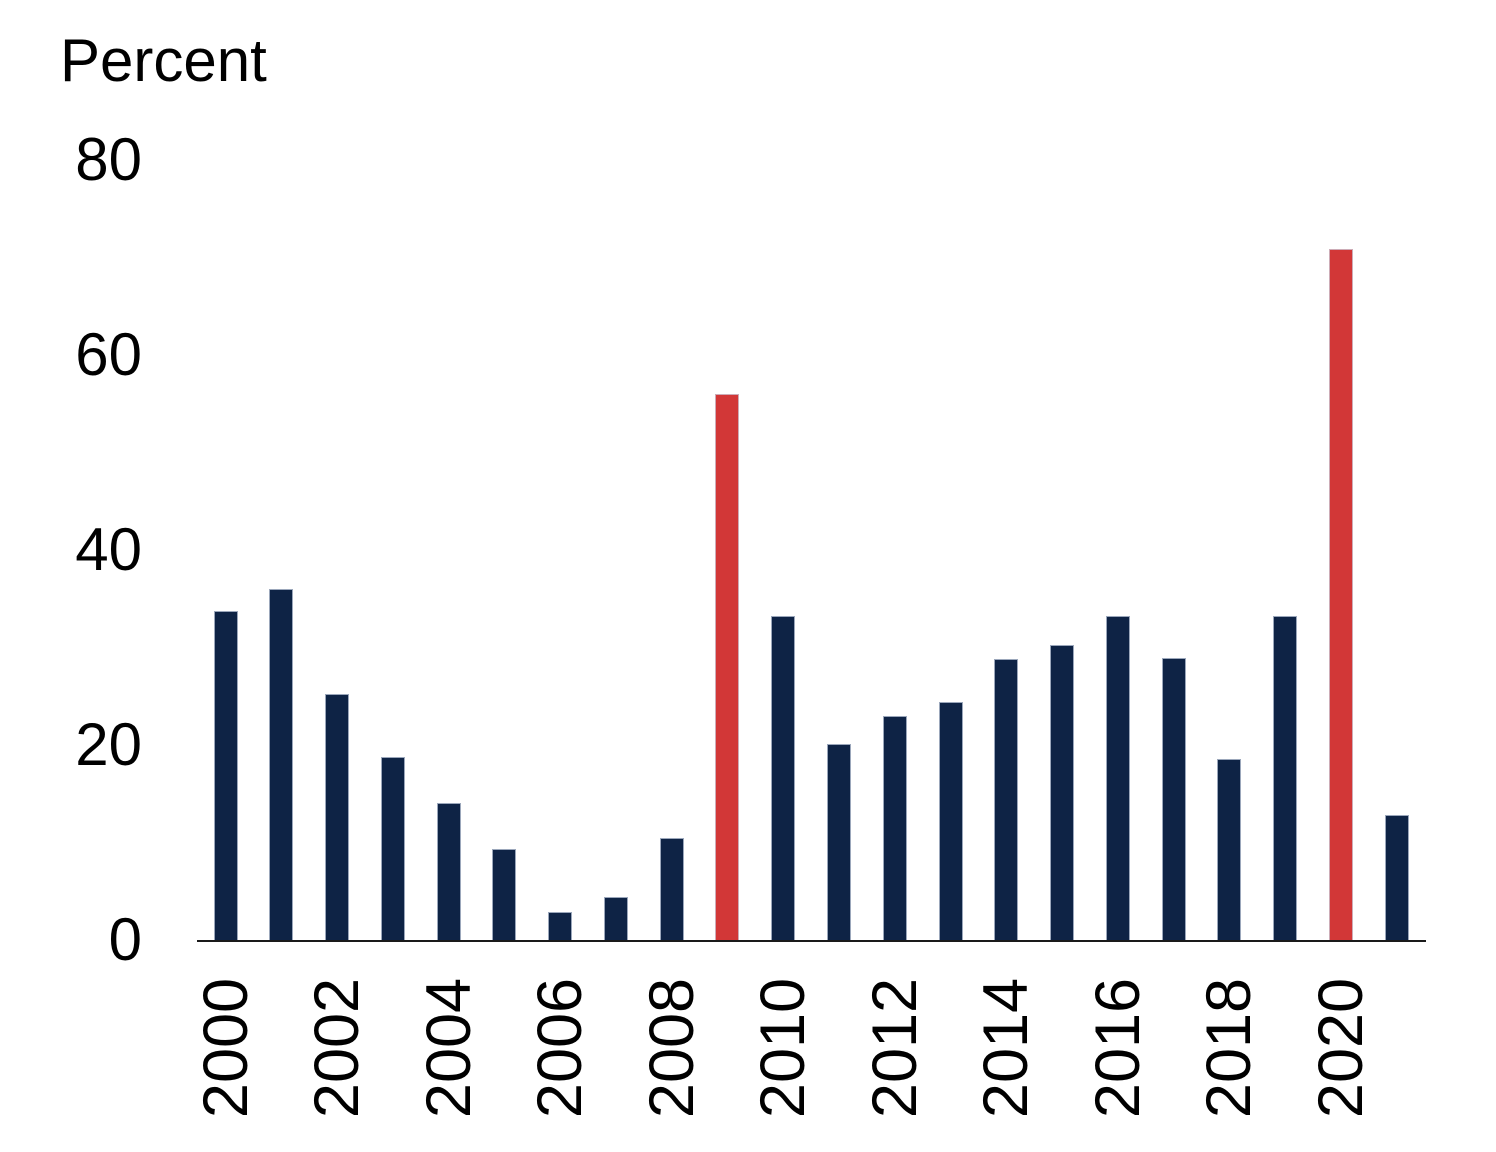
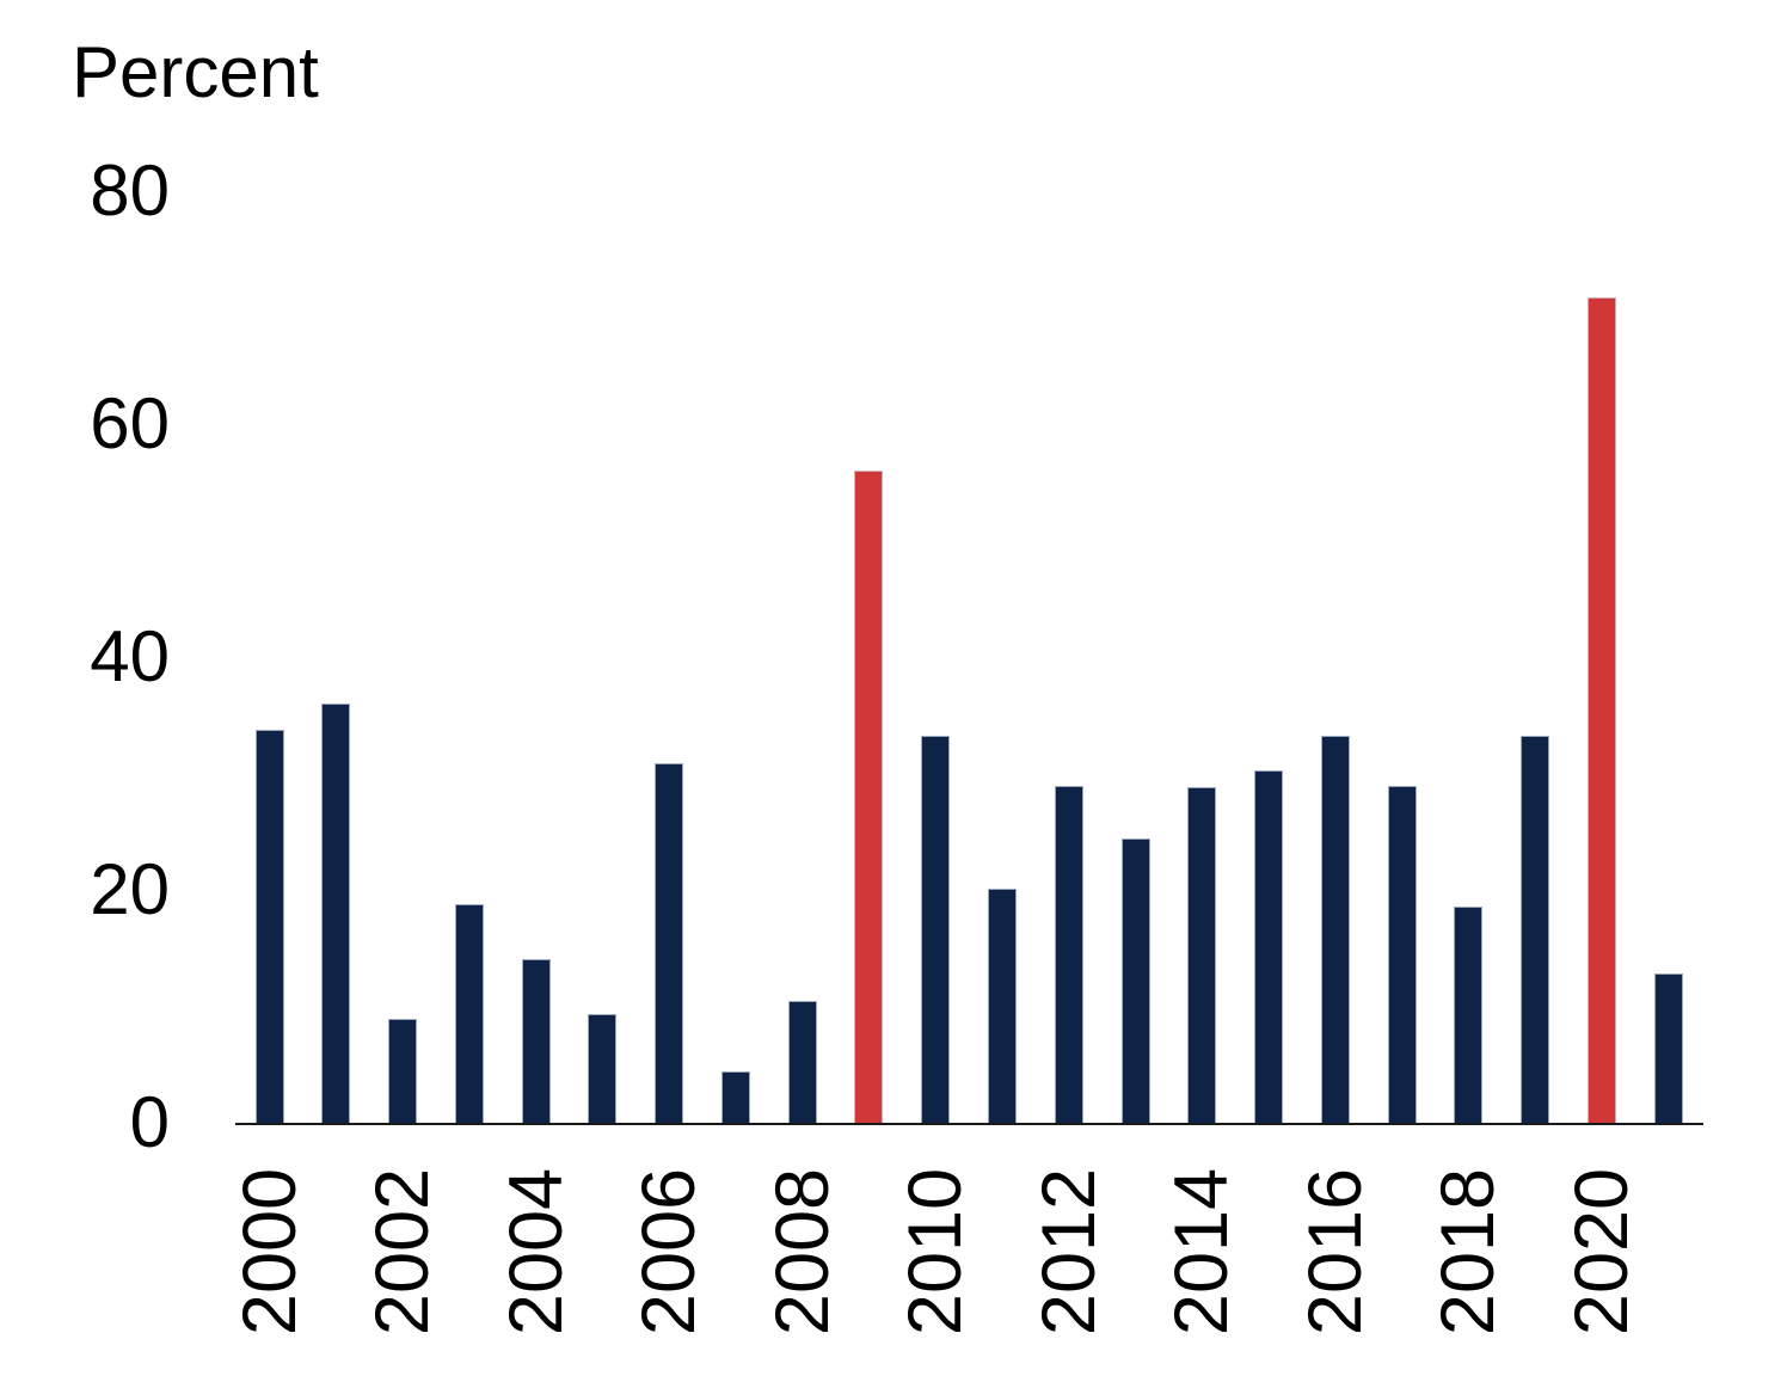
2002: 25 -> 9
2006: 3 -> 31
2012: 23 -> 29
